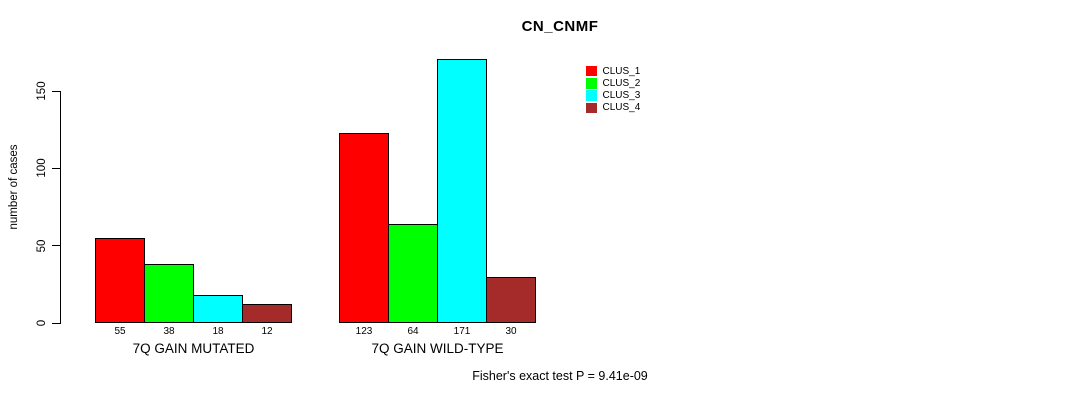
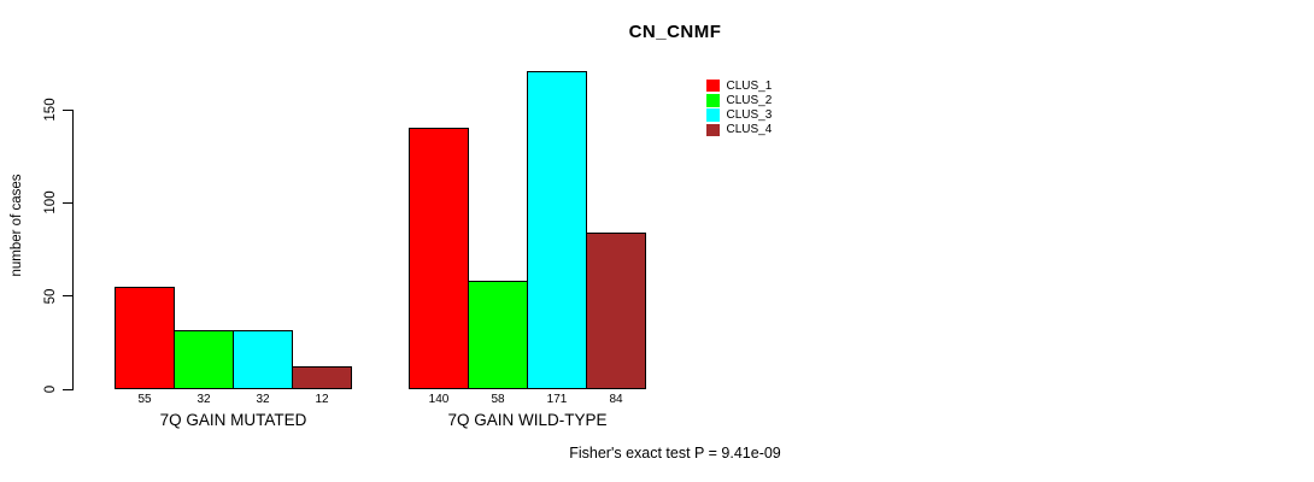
CLUS_2/7Q GAIN MUTATED: 38 -> 32
CLUS_3/7Q GAIN MUTATED: 18 -> 32
CLUS_1/7Q GAIN WILD-TYPE: 123 -> 140
CLUS_2/7Q GAIN WILD-TYPE: 64 -> 58
CLUS_4/7Q GAIN WILD-TYPE: 30 -> 84
